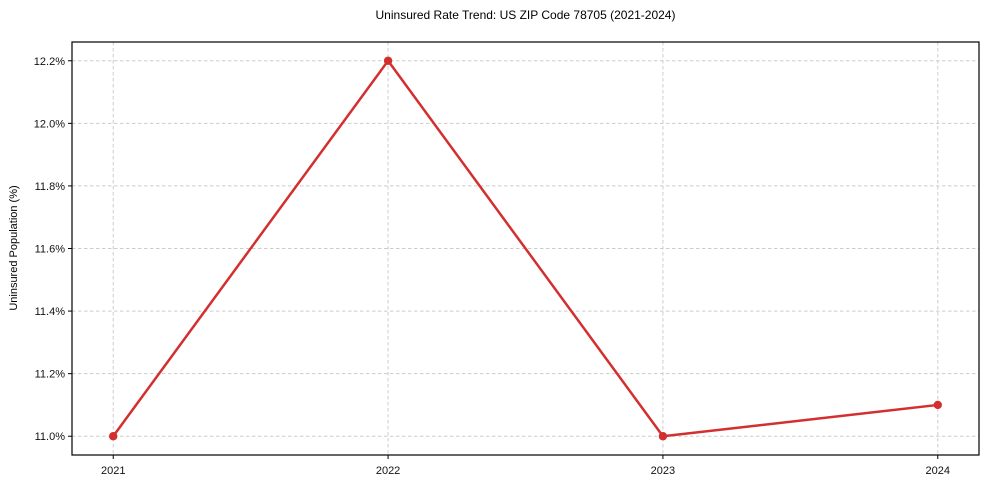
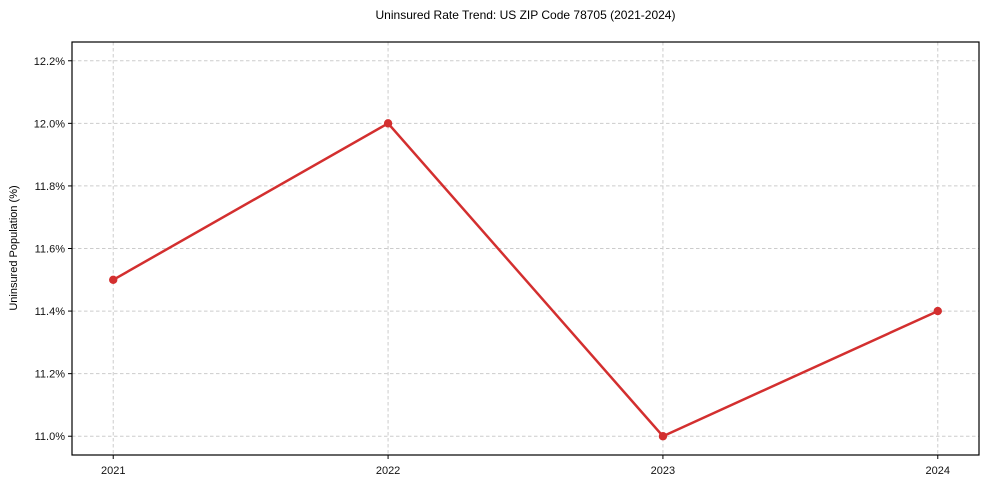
2021: 11.0% -> 11.5%
2022: 12.2% -> 12.0%
2024: 11.1% -> 11.4%
